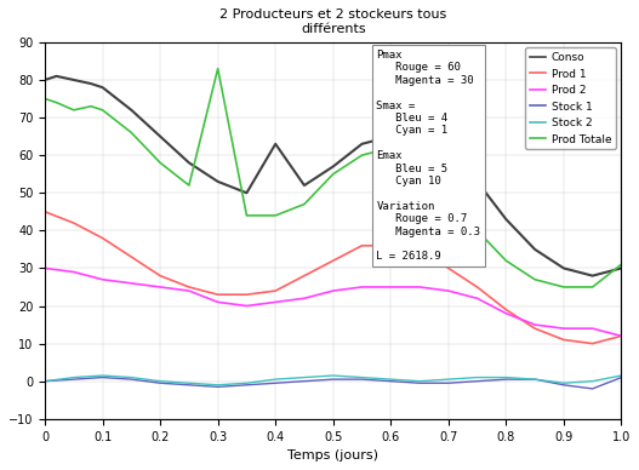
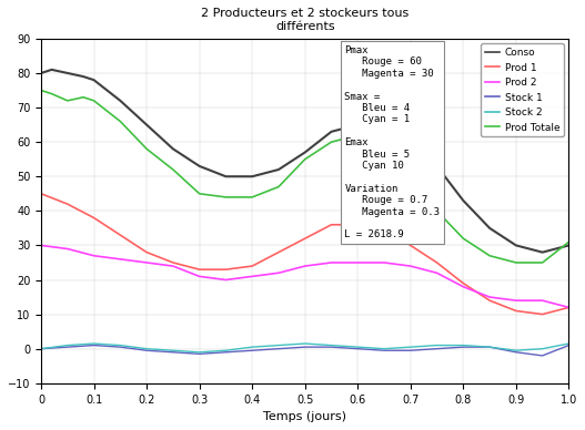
Prod Totale/0.3: 83 -> 45
Conso/0.4: 63 -> 50
